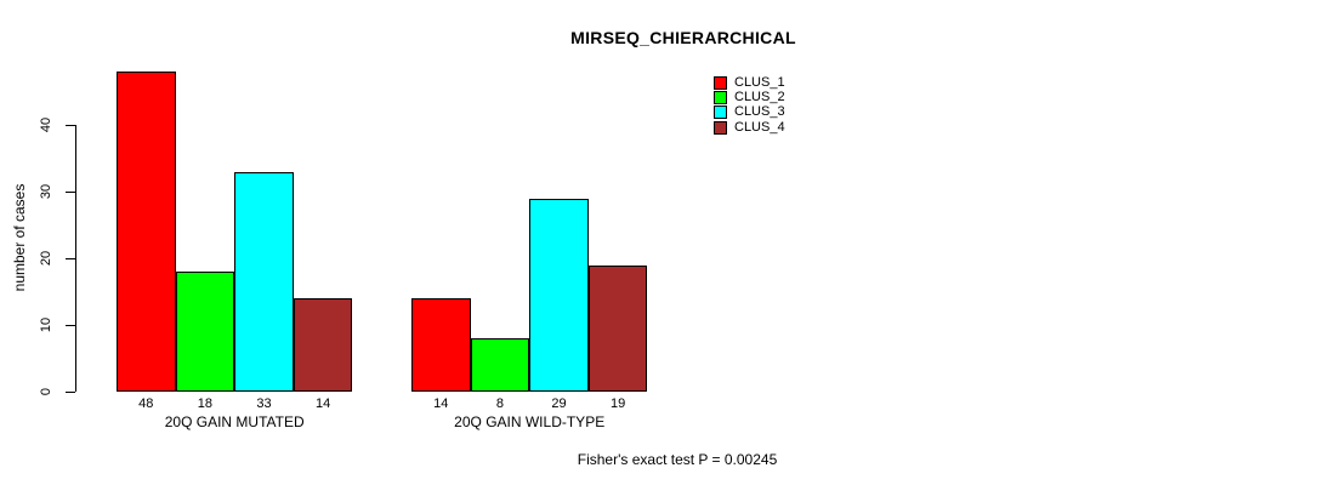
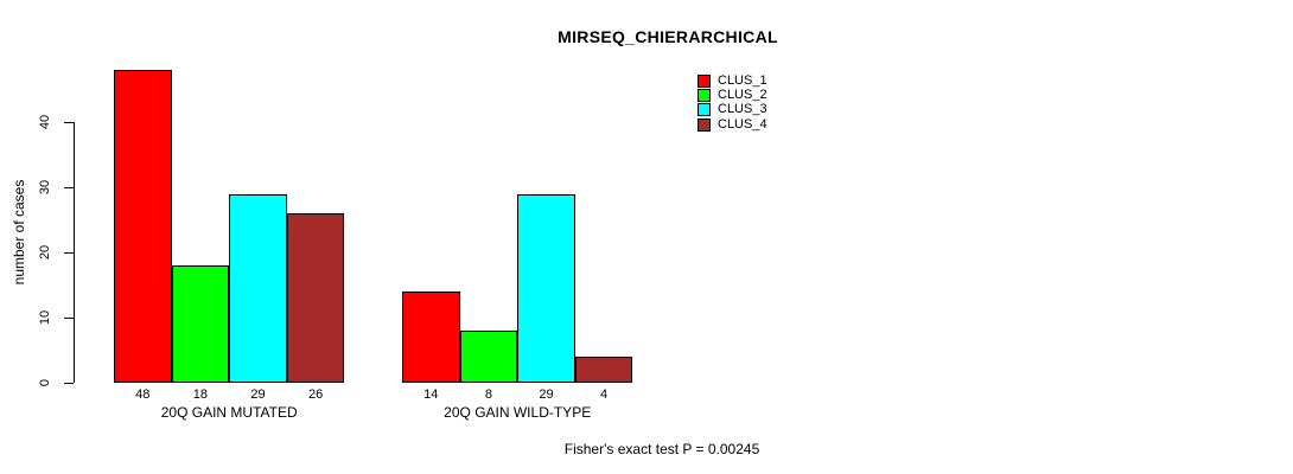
CLUS_3/20Q GAIN MUTATED: 33 -> 29
CLUS_4/20Q GAIN MUTATED: 14 -> 26
CLUS_4/20Q GAIN WILD-TYPE: 19 -> 4
